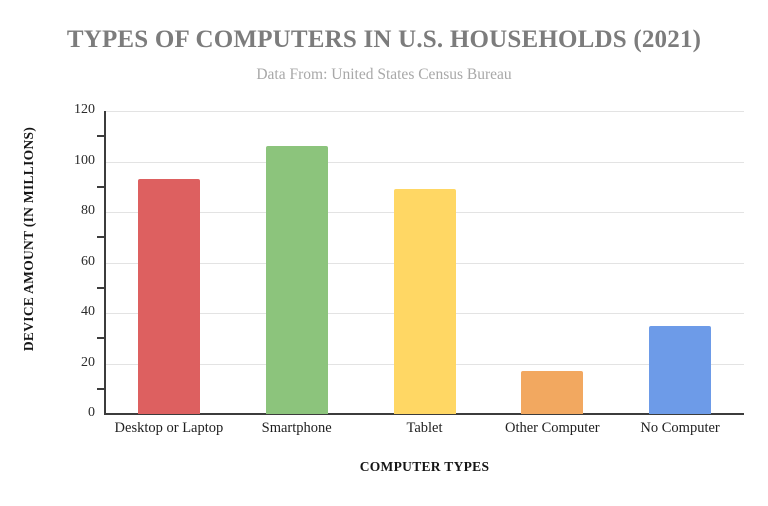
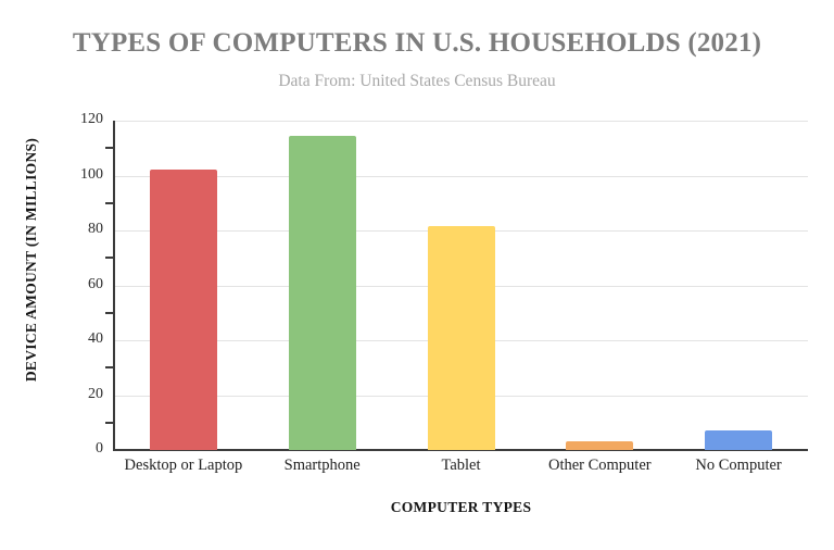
Desktop or Laptop: 93 -> 102
Smartphone: 106 -> 114
Tablet: 89 -> 82
Other Computer: 17 -> 3
No Computer: 35 -> 7
